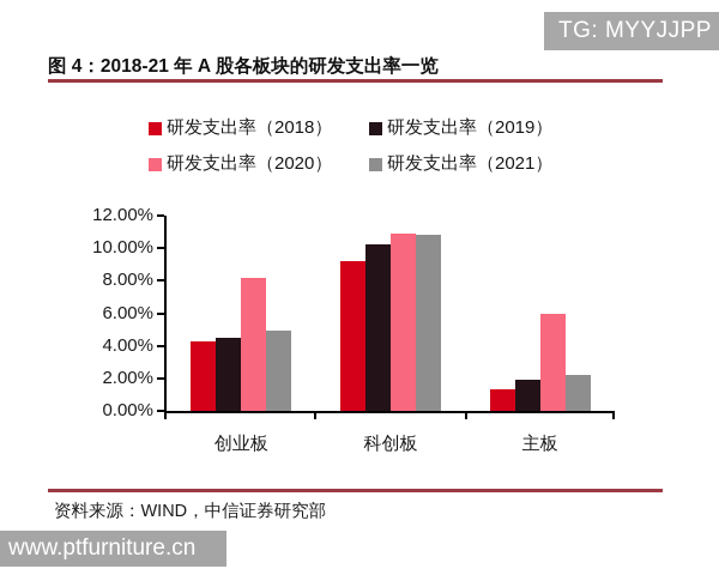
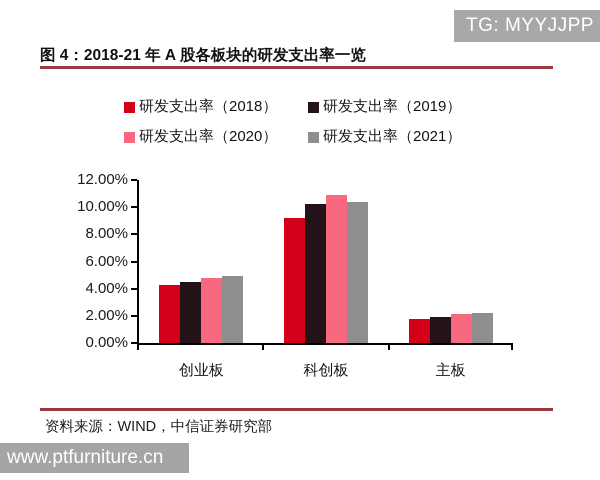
研发支出率（2020）/创业板: 8.2% -> 4.8%
研发支出率（2021）/科创板: 10.8% -> 10.4%
研发支出率（2018）/主板: 1.3% -> 1.8%
研发支出率（2020）/主板: 6.0% -> 2.1%
